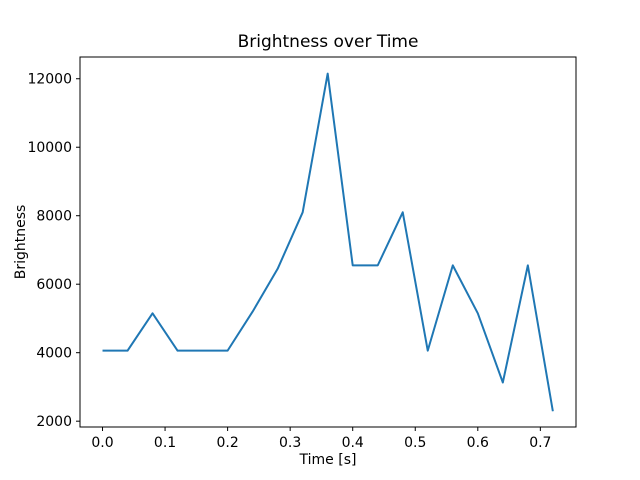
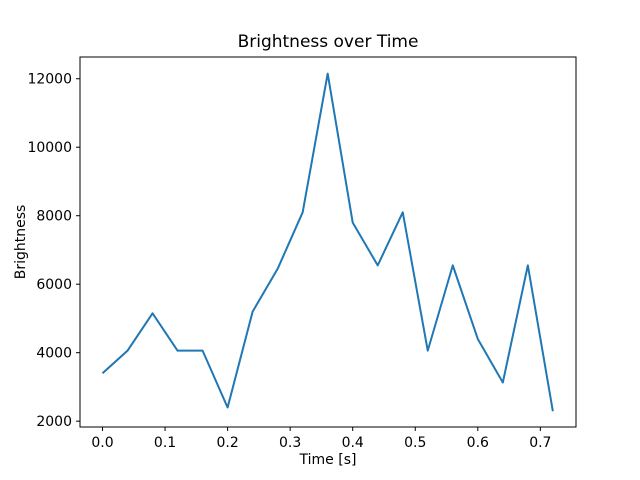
0.0: 4100 -> 3400
0.2: 4100 -> 2400
0.4: 6600 -> 7800
0.6: 5200 -> 4400
